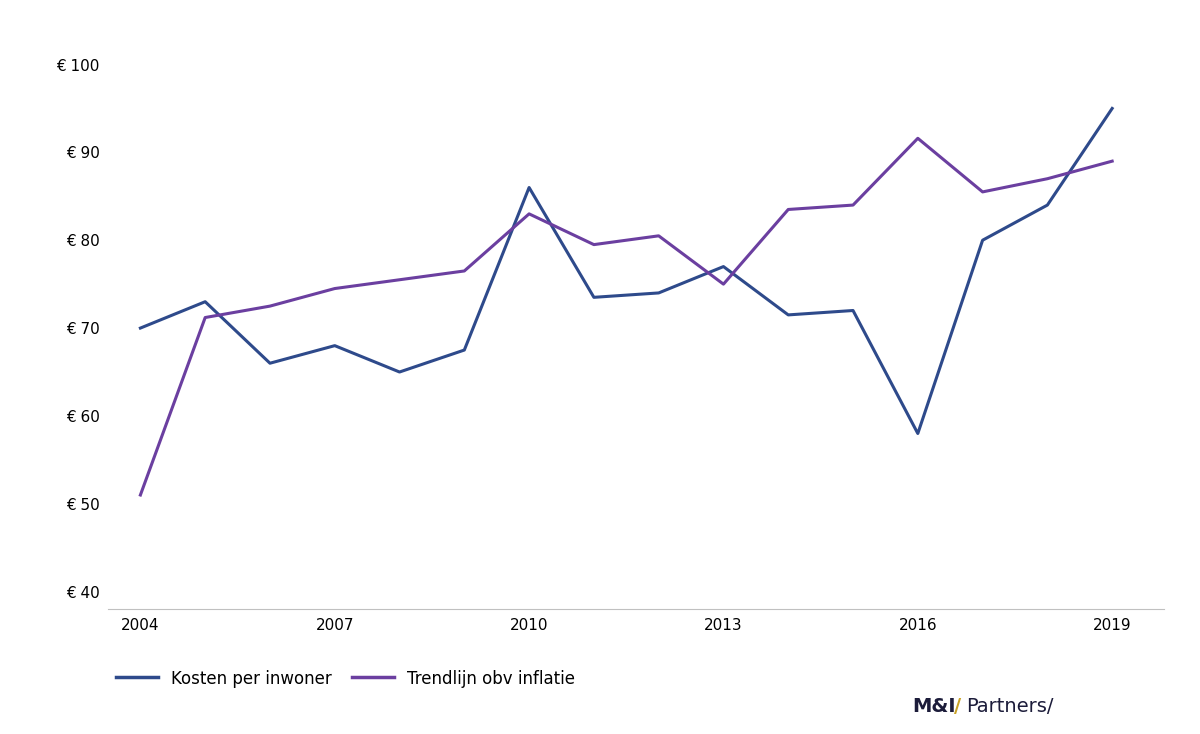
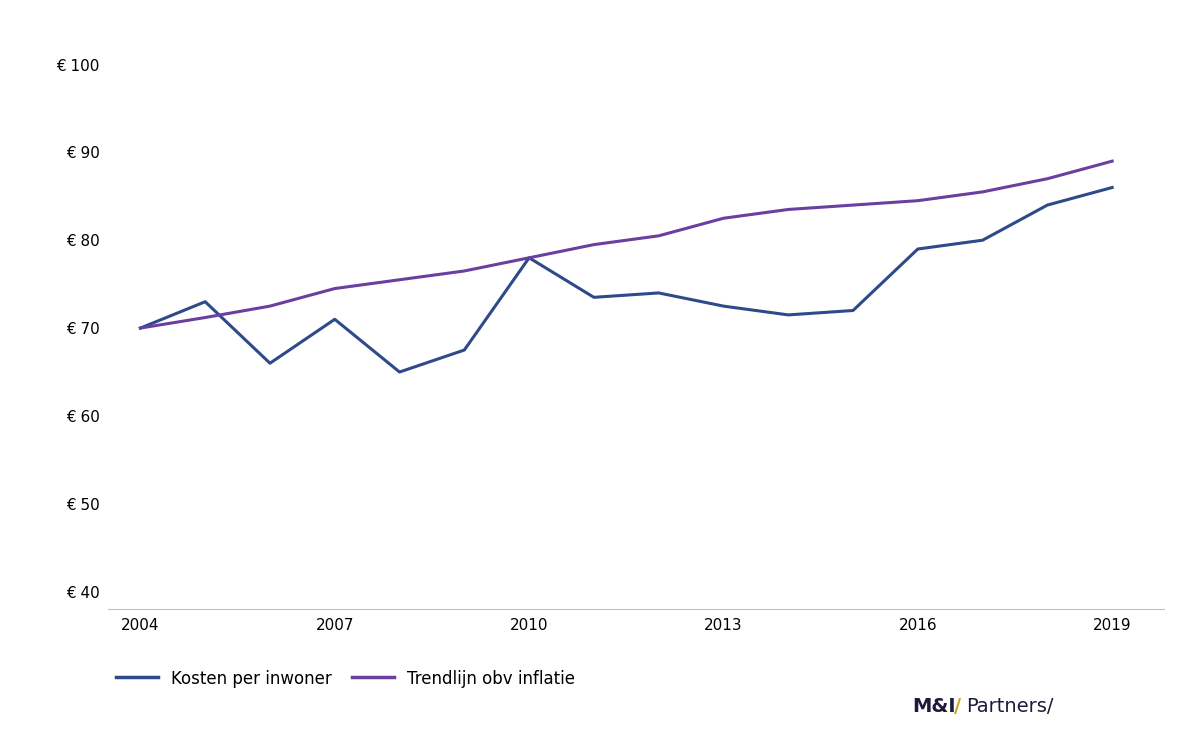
Trendlijn obv inflatie/2004: € 51.0 -> € 70.0
Kosten per inwoner/2007: € 68.0 -> € 71.0
Kosten per inwoner/2010: € 86.0 -> € 78.0
Trendlijn obv inflatie/2010: € 83.0 -> € 78.0
Kosten per inwoner/2013: € 77.0 -> € 72.5
Trendlijn obv inflatie/2013: € 75.0 -> € 82.5
Kosten per inwoner/2016: € 58.0 -> € 79.0
Trendlijn obv inflatie/2016: € 91.6 -> € 84.5
Kosten per inwoner/2019: € 95.0 -> € 86.0
